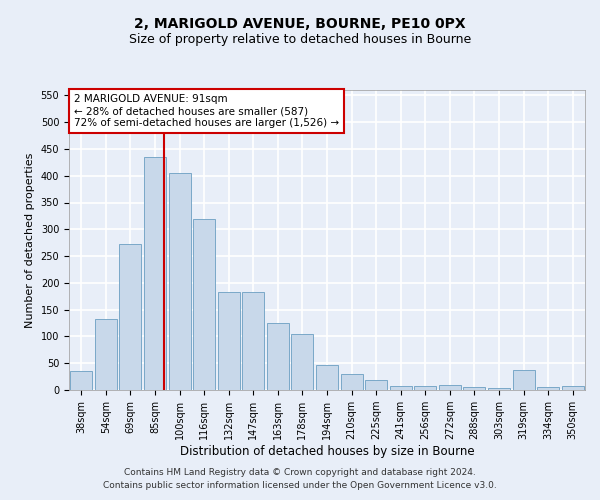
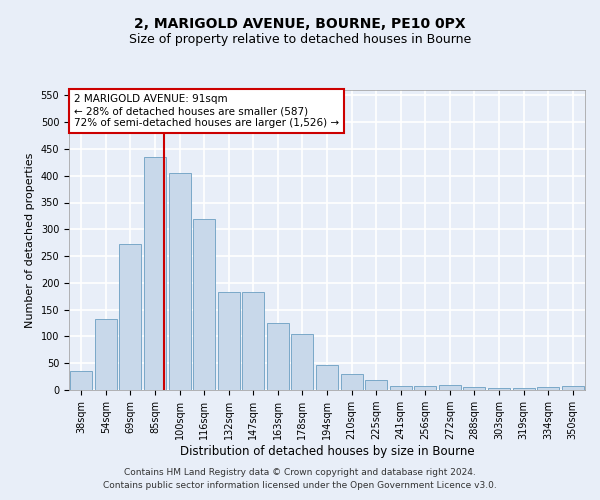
319sqm: 38 -> 3
